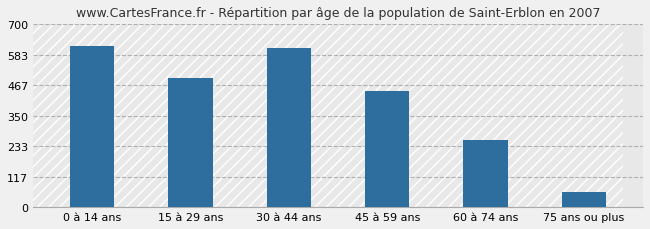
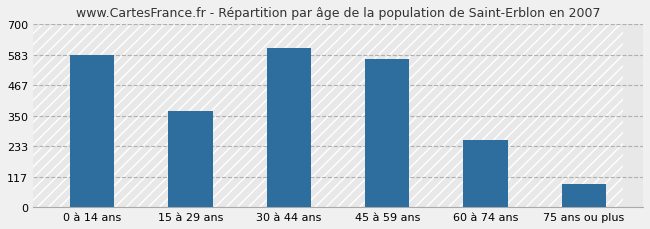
0 à 14 ans: 615 -> 583
15 à 29 ans: 495 -> 370
45 à 59 ans: 445 -> 566
75 ans ou plus: 60 -> 90
